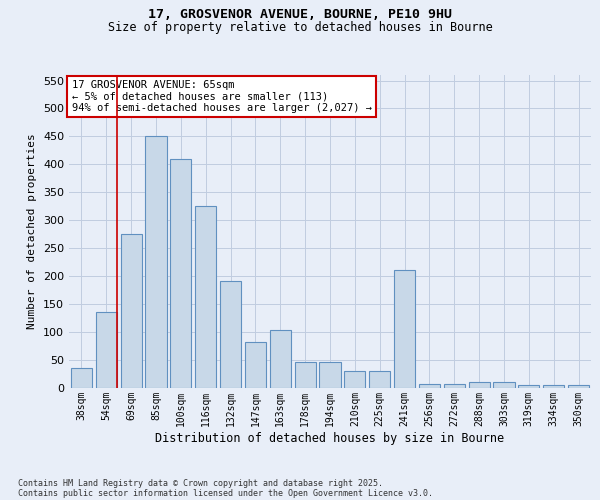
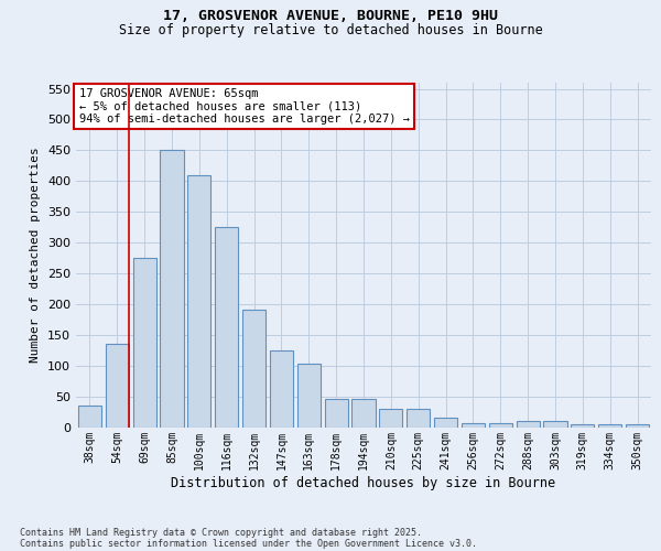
147sqm: 82 -> 125
241sqm: 210 -> 15
